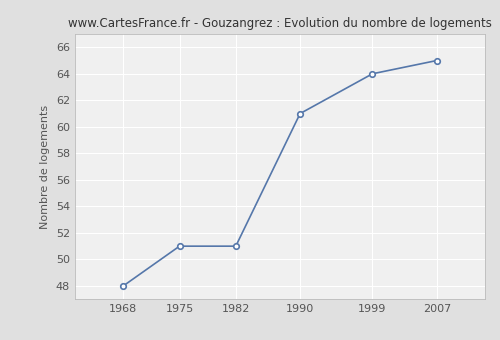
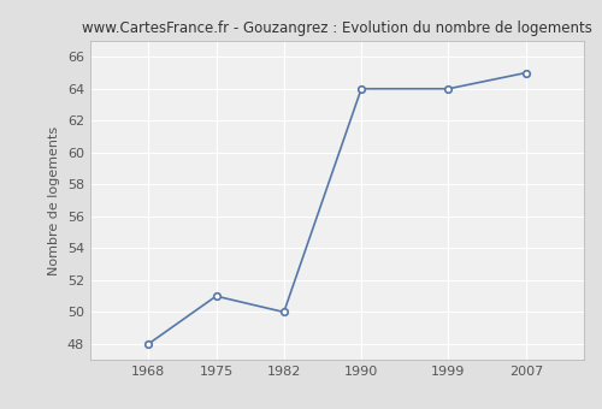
1982: 51 -> 50
1990: 61 -> 64
